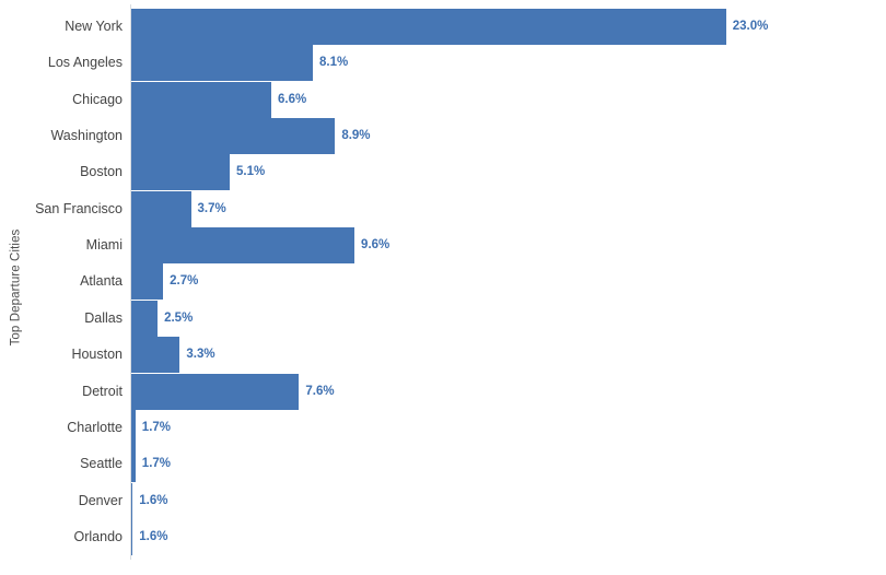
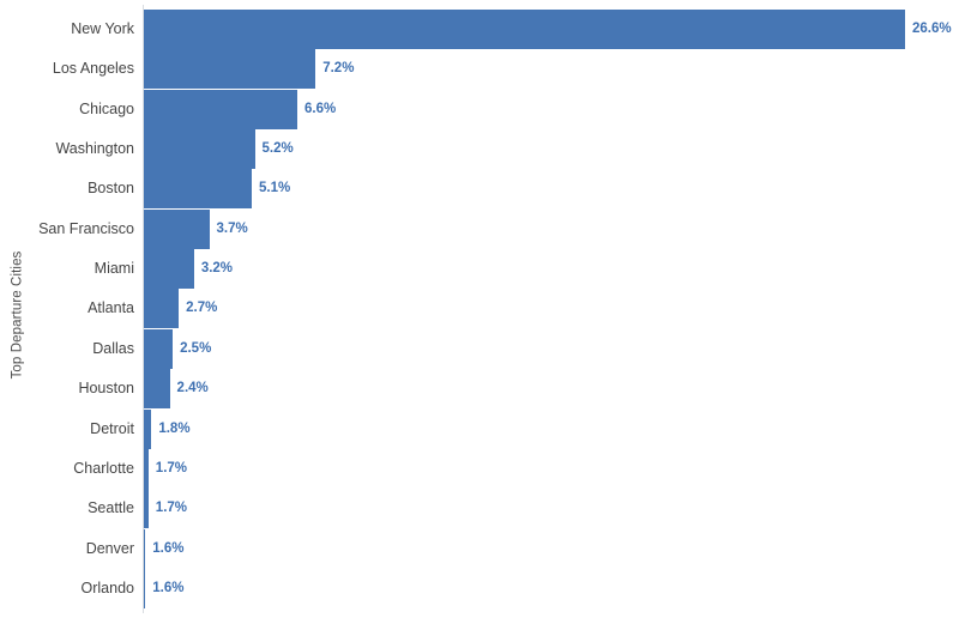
New York: 23.0% -> 26.6%
Los Angeles: 8.1% -> 7.2%
Washington: 8.9% -> 5.2%
Miami: 9.6% -> 3.2%
Houston: 3.3% -> 2.4%
Detroit: 7.6% -> 1.8%
